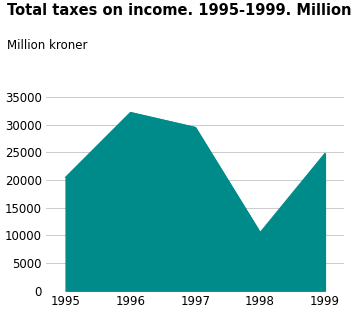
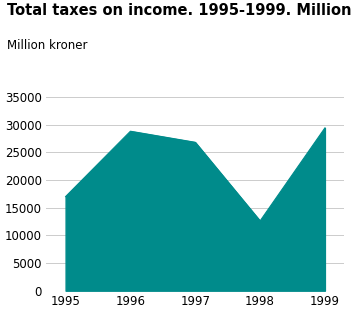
1995: 20500 -> 17000
1996: 32200 -> 28800
1997: 29500 -> 26800
1998: 10500 -> 12600
1999: 24800 -> 29400
